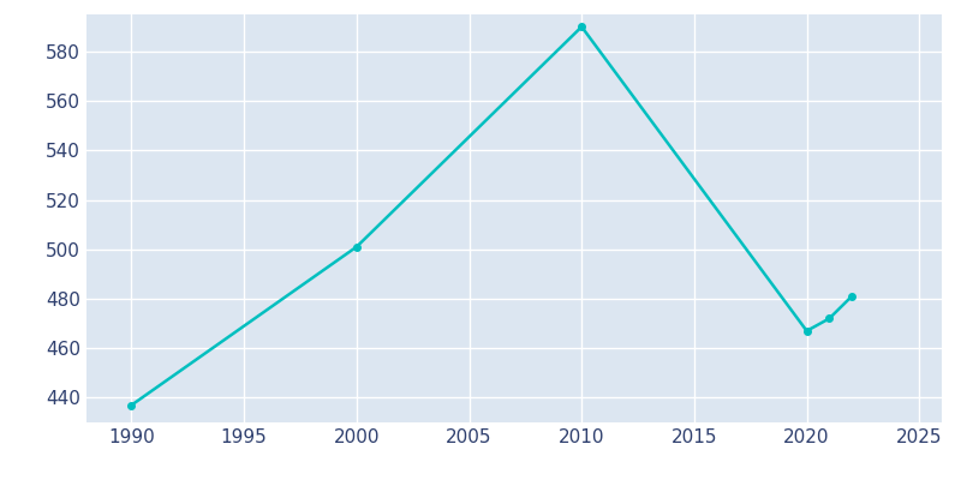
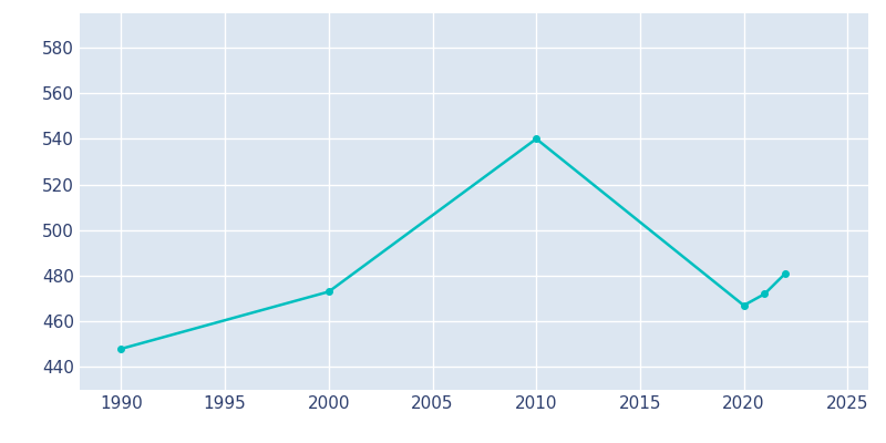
1990: 437 -> 448
2000: 501 -> 473
2010: 590 -> 540
